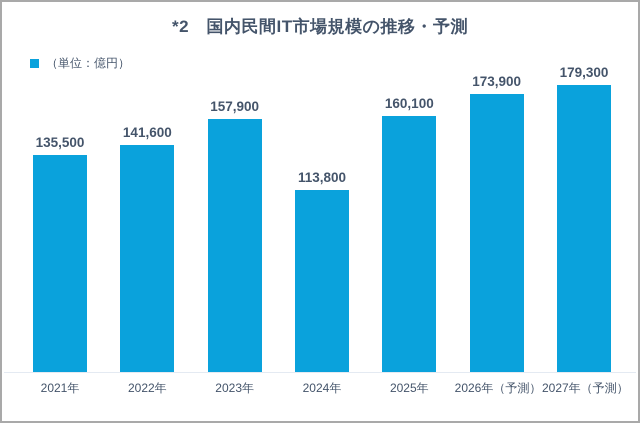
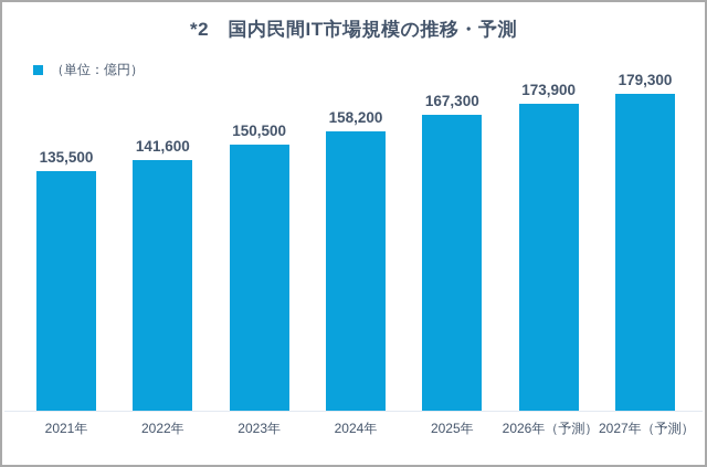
2023年: 157,900 -> 150,500
2024年: 113,800 -> 158,200
2025年: 160,100 -> 167,300
